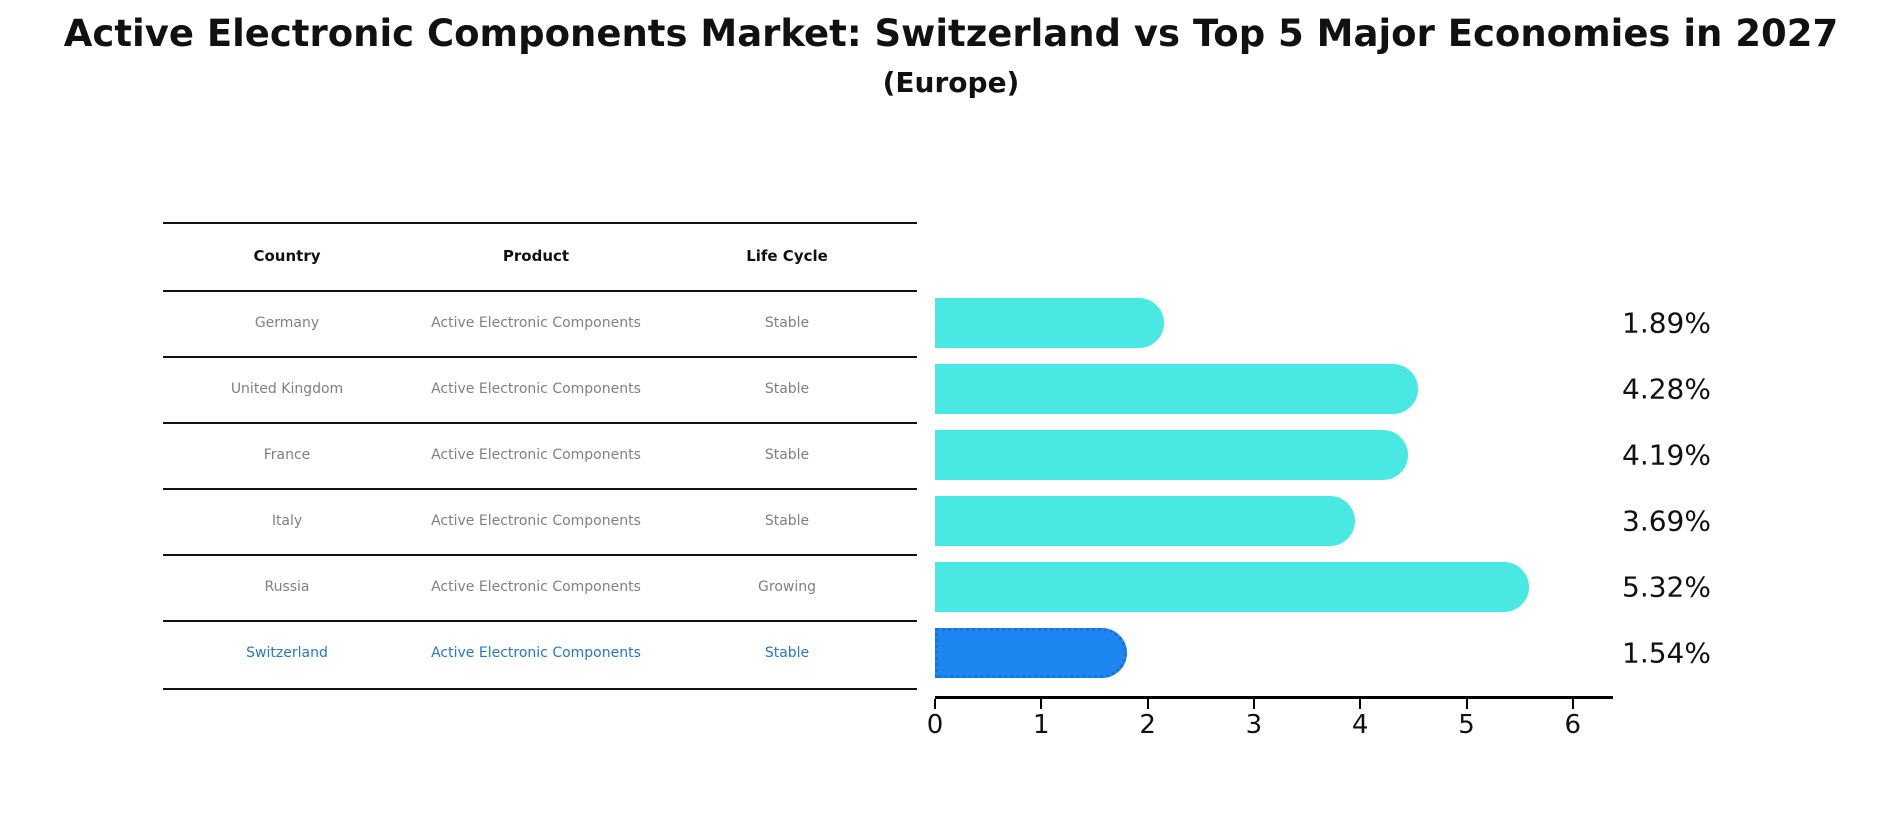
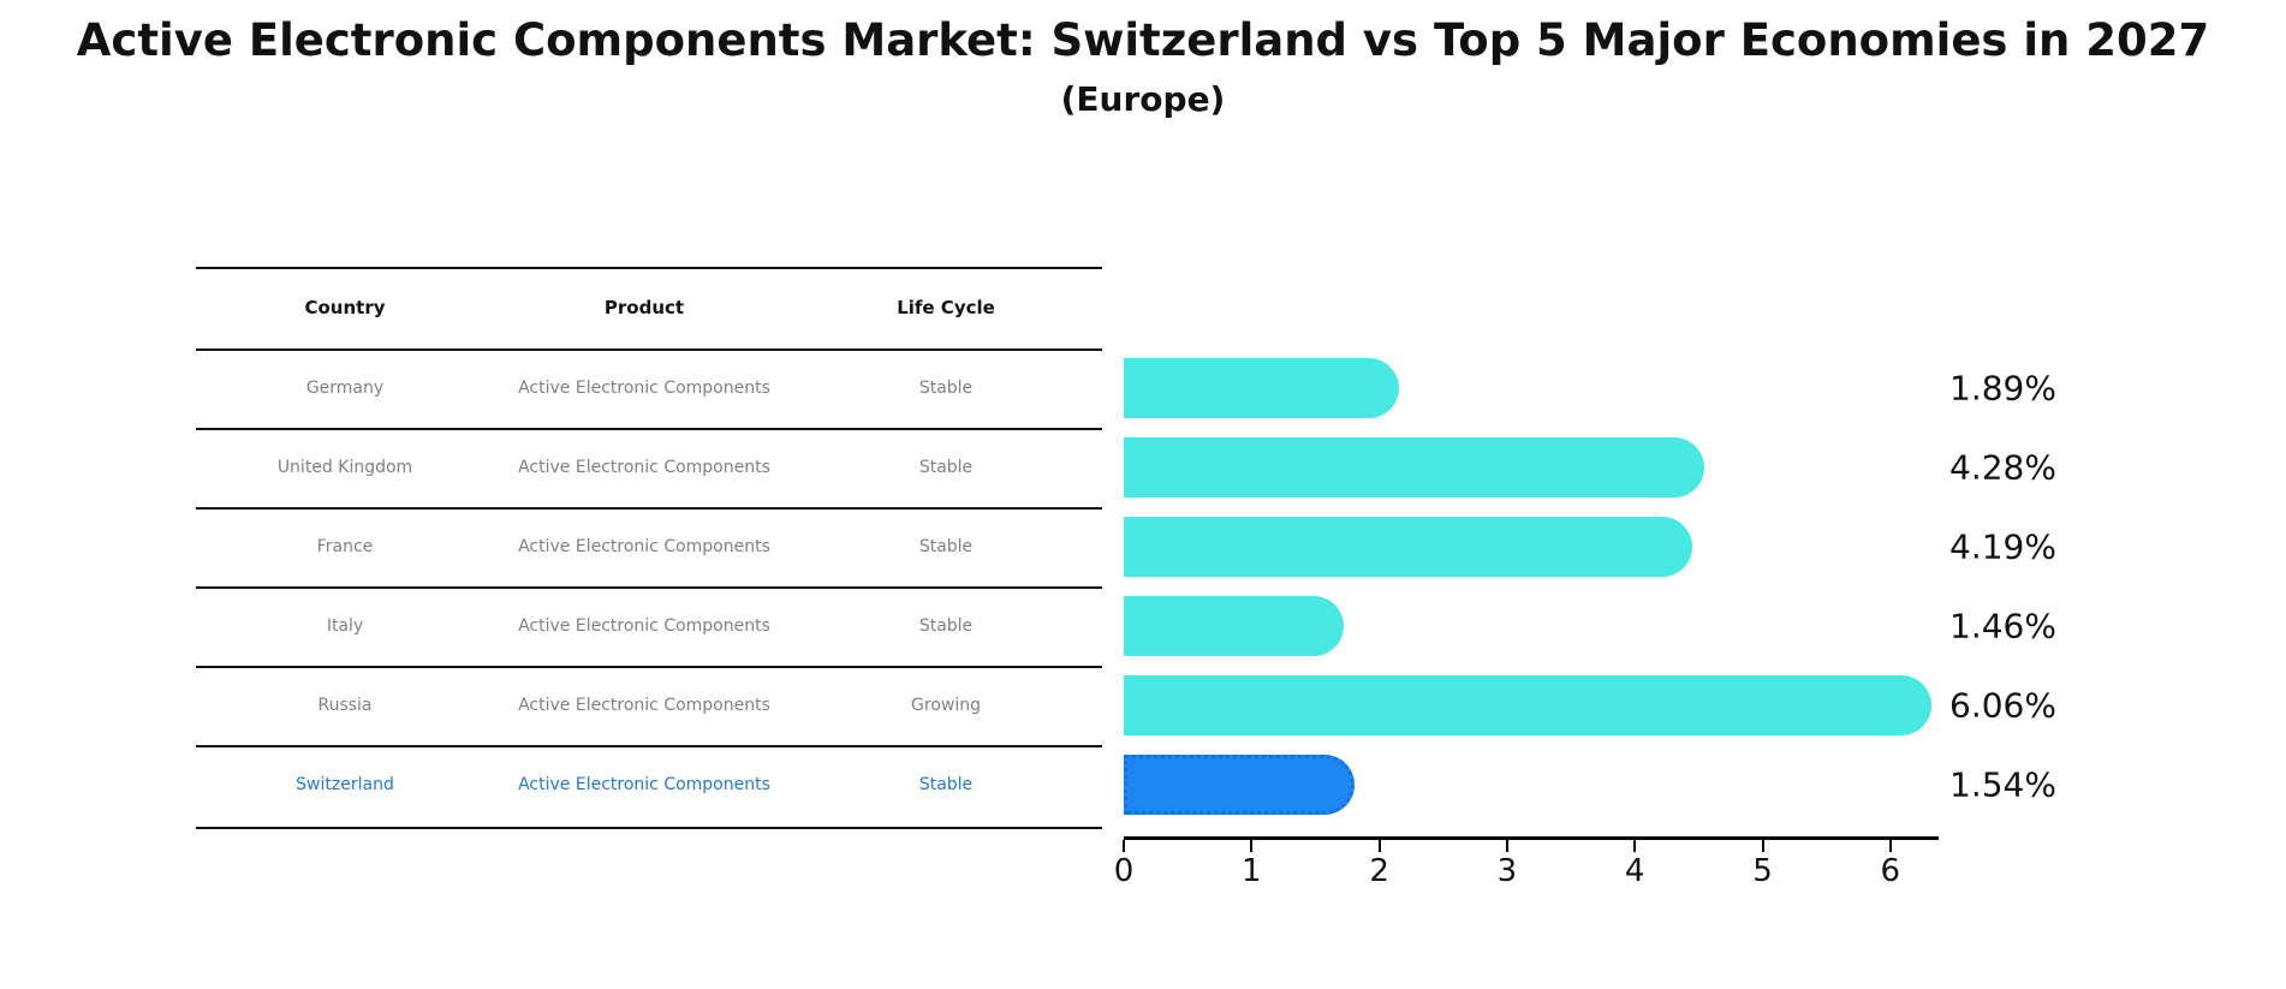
Italy: 3.69% -> 1.46%
Russia: 5.32% -> 6.06%
